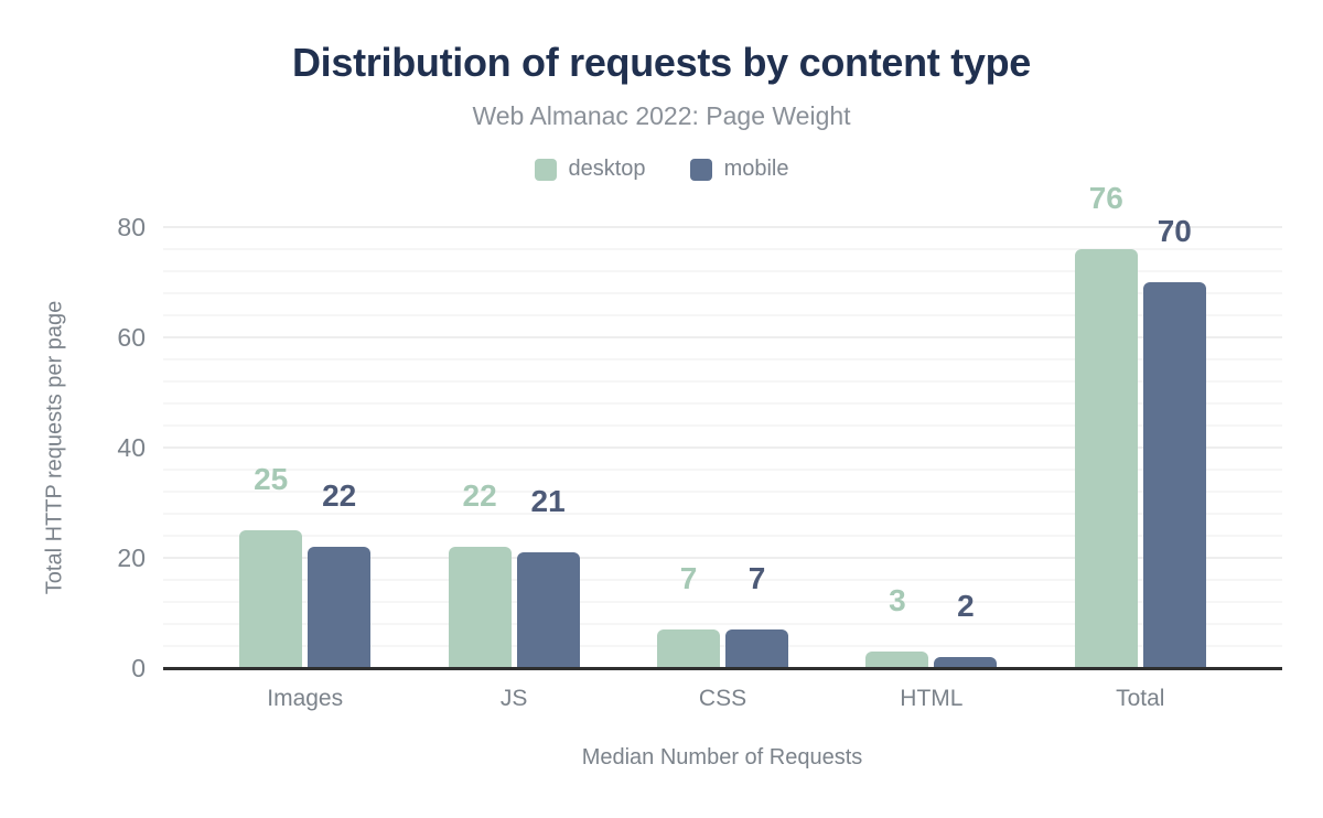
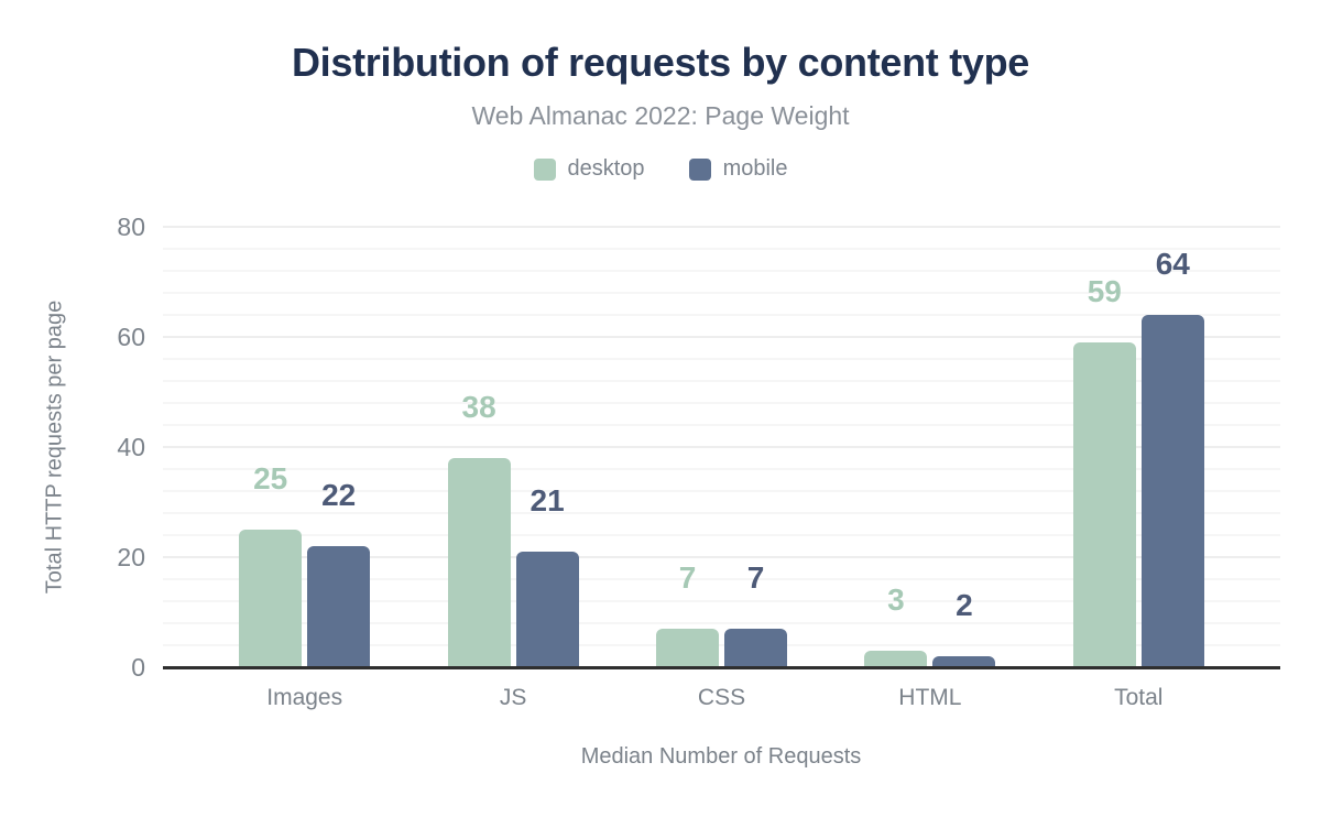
desktop/JS: 22 -> 38
desktop/Total: 76 -> 59
mobile/Total: 70 -> 64
